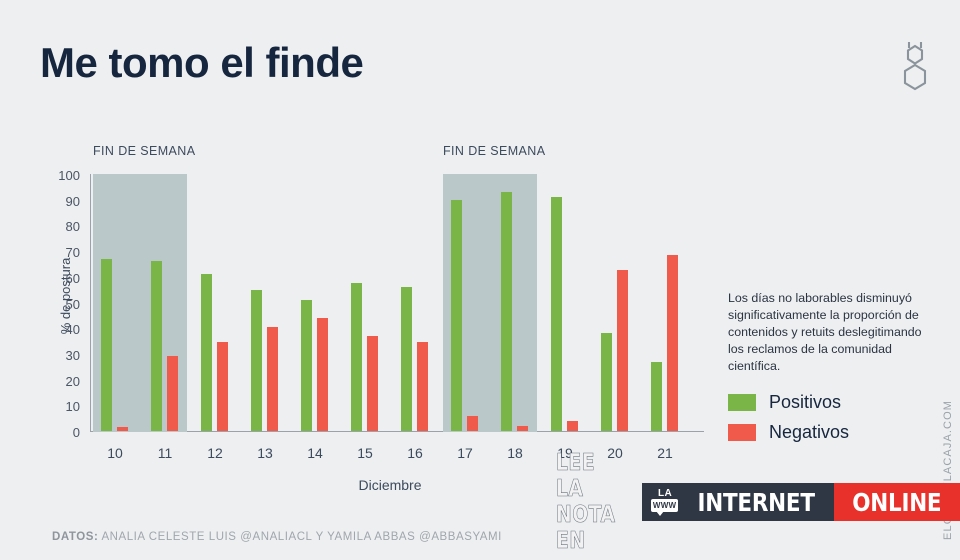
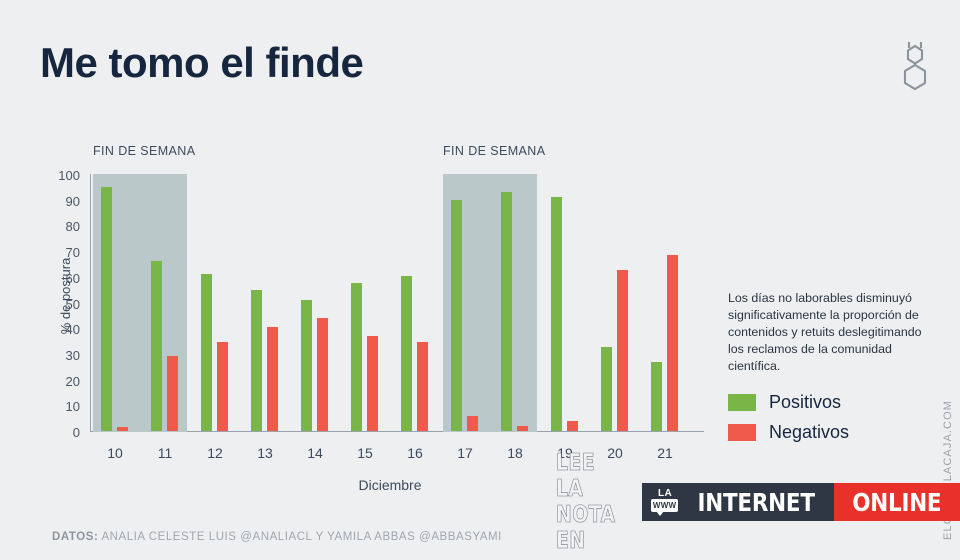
Positivos/10: 67 -> 95
Positivos/16: 56 -> 60
Positivos/20: 38 -> 32
